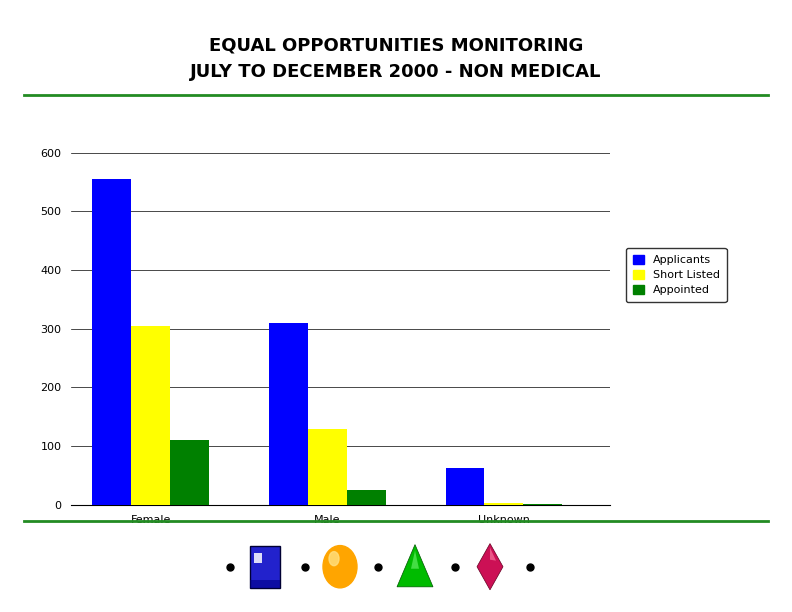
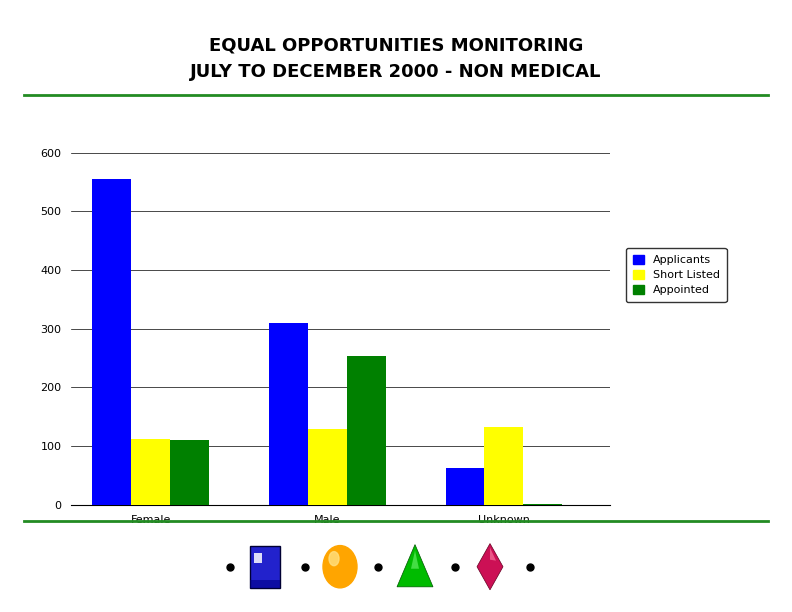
Short Listed/Female: 305 -> 112
Appointed/Male: 26 -> 254
Short Listed/Unknown: 4 -> 132
